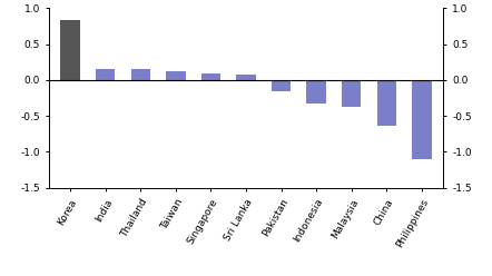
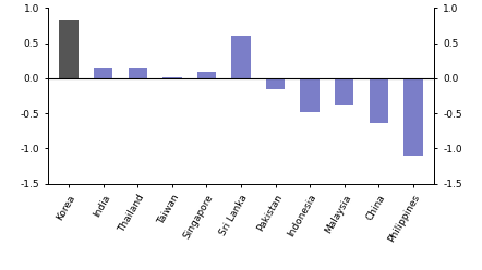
Taiwan: 0.13 -> 0.02
Sri Lanka: 0.08 -> 0.60
Indonesia: -0.33 -> -0.48
